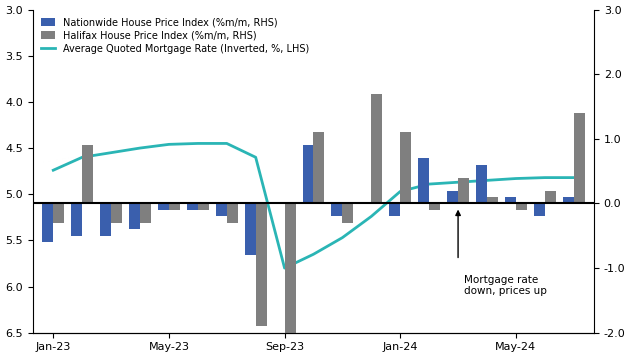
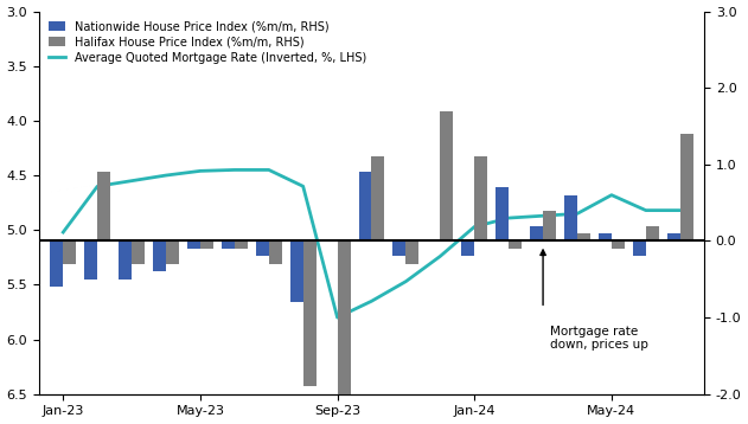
Average Quoted Mortgage Rate (Inverted, %, LHS)/Jan-23: 4.74 -> 5.02
Average Quoted Mortgage Rate (Inverted, %, LHS)/May-24: 4.83 -> 4.68
